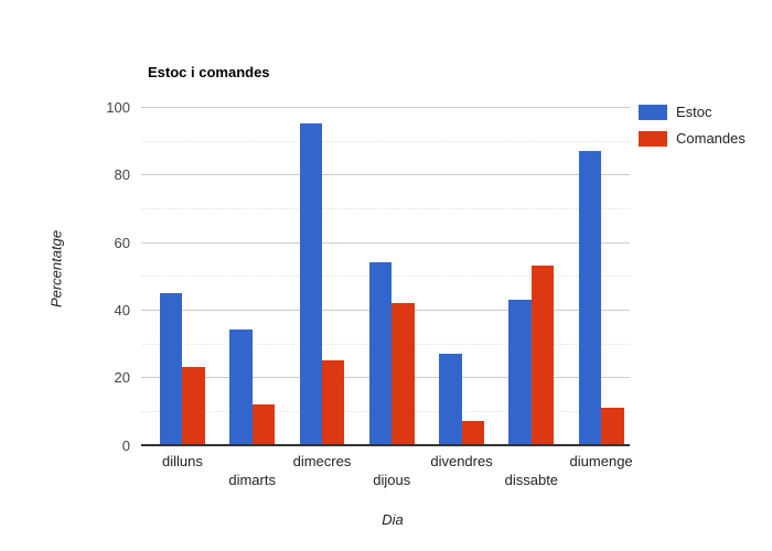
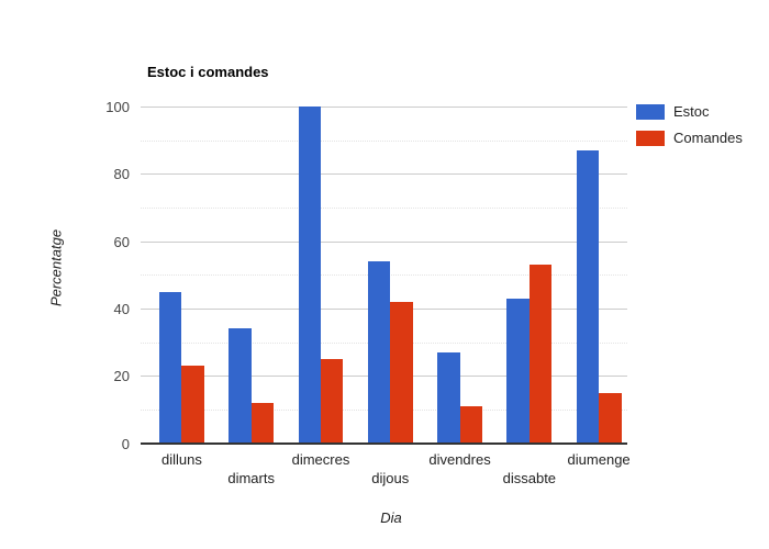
Estoc/dimecres: 95 -> 100
Comandes/divendres: 7 -> 11
Comandes/diumenge: 11 -> 15
